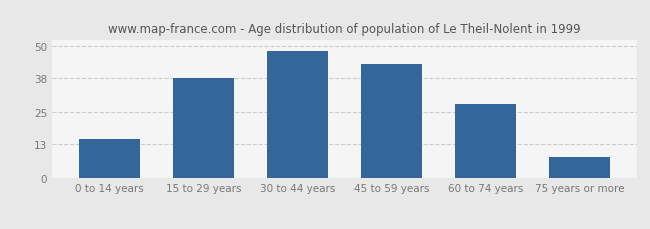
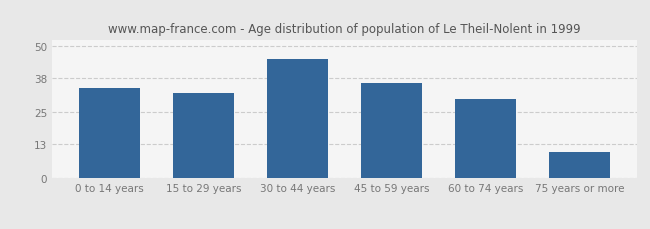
0 to 14 years: 15 -> 34
15 to 29 years: 38 -> 32
30 to 44 years: 48 -> 45
45 to 59 years: 43 -> 36
60 to 74 years: 28 -> 30
75 years or more: 8 -> 10
